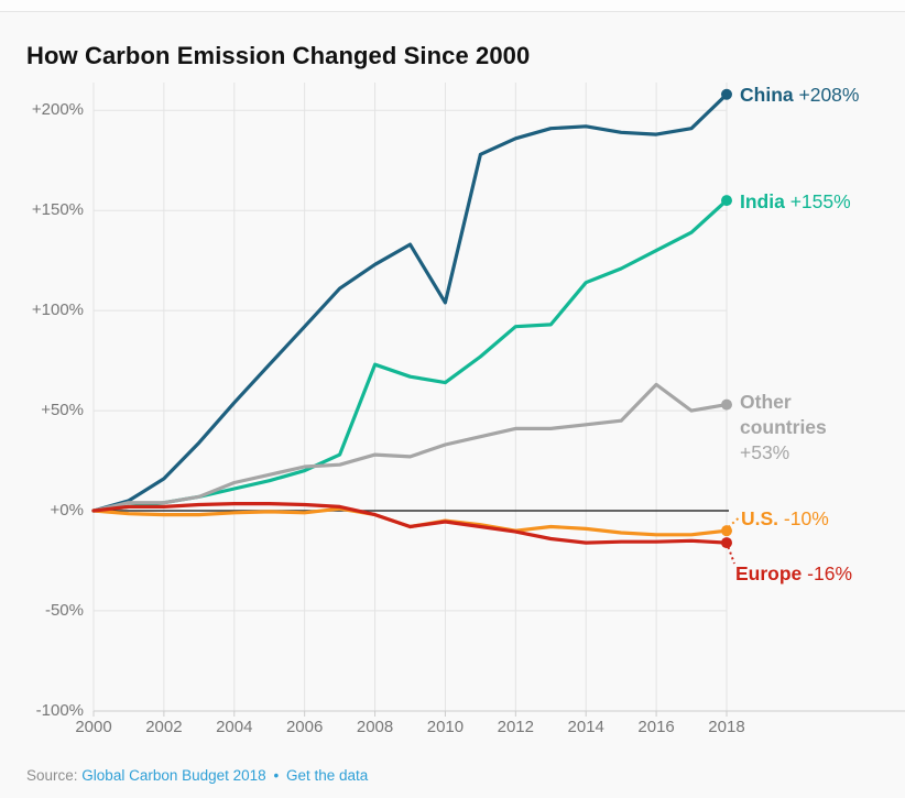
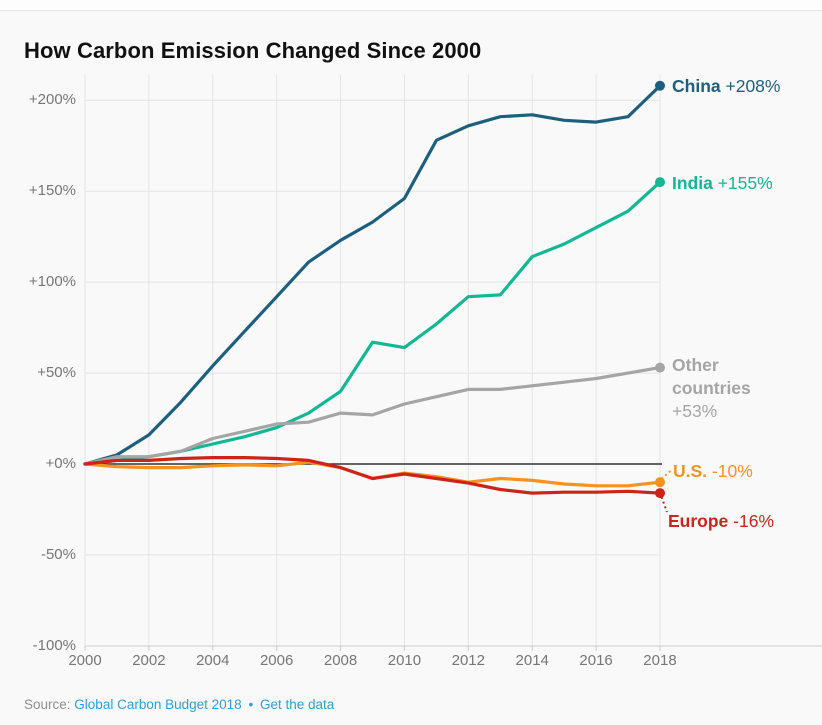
India/2008: 73% -> 40%
China/2010: 104% -> 146%
Other countries/2016: 63% -> 47%
